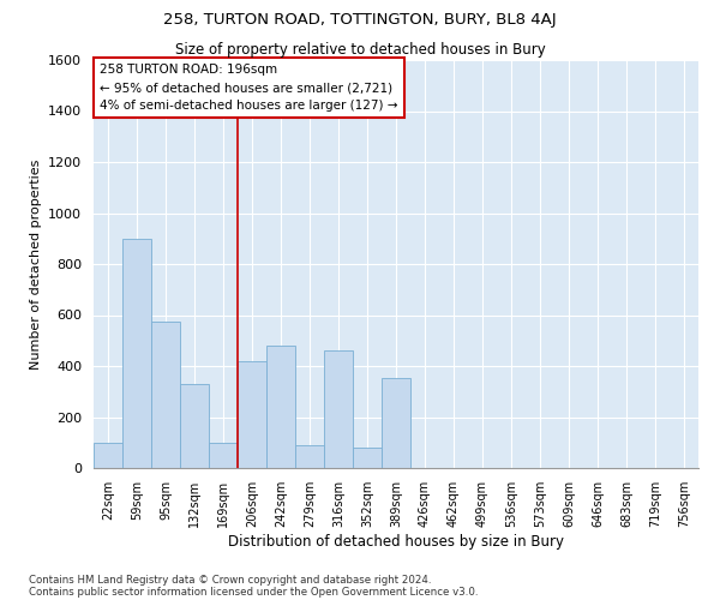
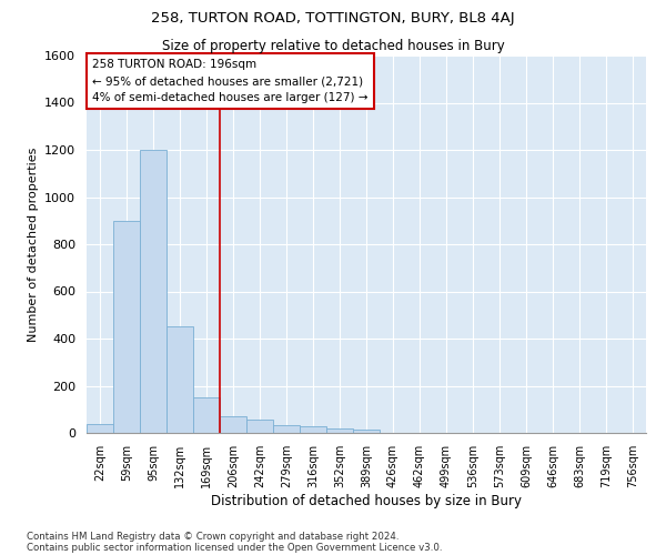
22sqm: 100 -> 40
95sqm: 575 -> 1200
132sqm: 330 -> 450
169sqm: 100 -> 150
206sqm: 420 -> 70
242sqm: 480 -> 55
279sqm: 90 -> 35
316sqm: 460 -> 30
352sqm: 80 -> 20
389sqm: 355 -> 15
